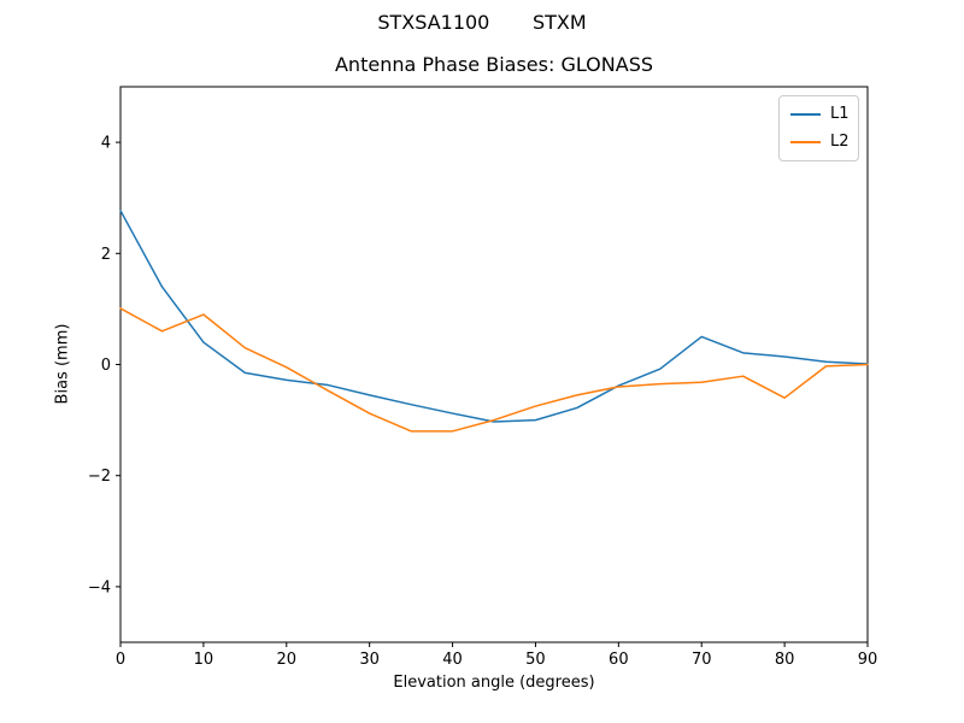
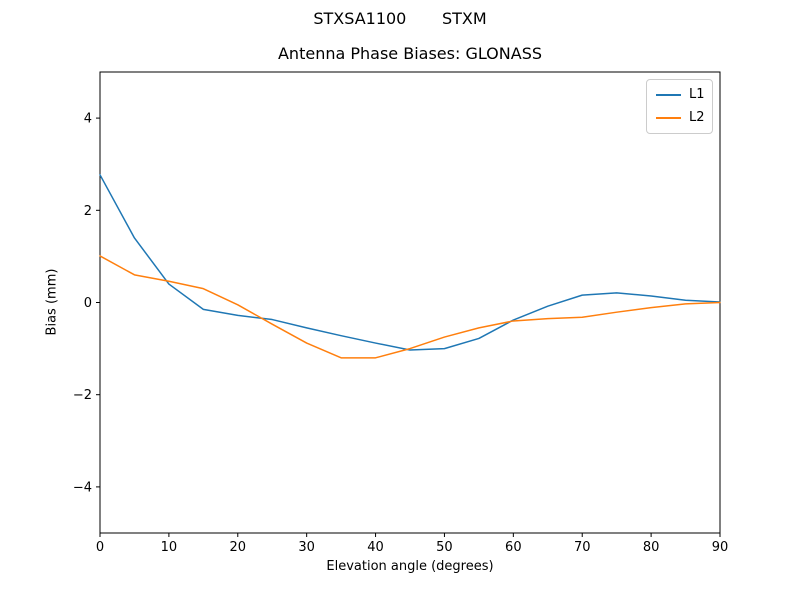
L2/10: 0.9 -> 0.5
L1/70: 0.5 -> 0.2
L2/80: -0.6 -> -0.1
